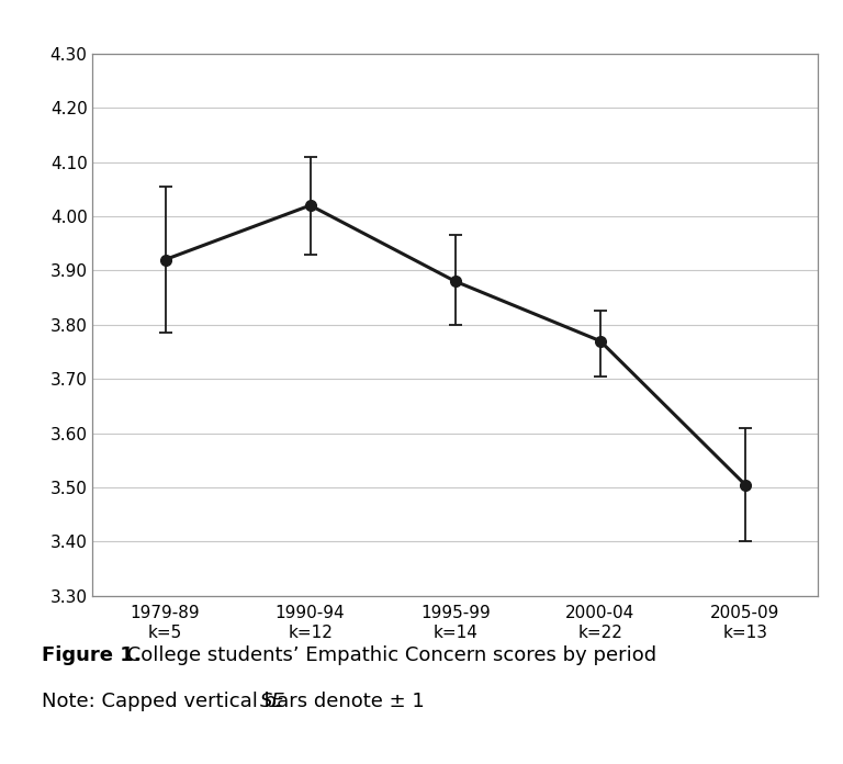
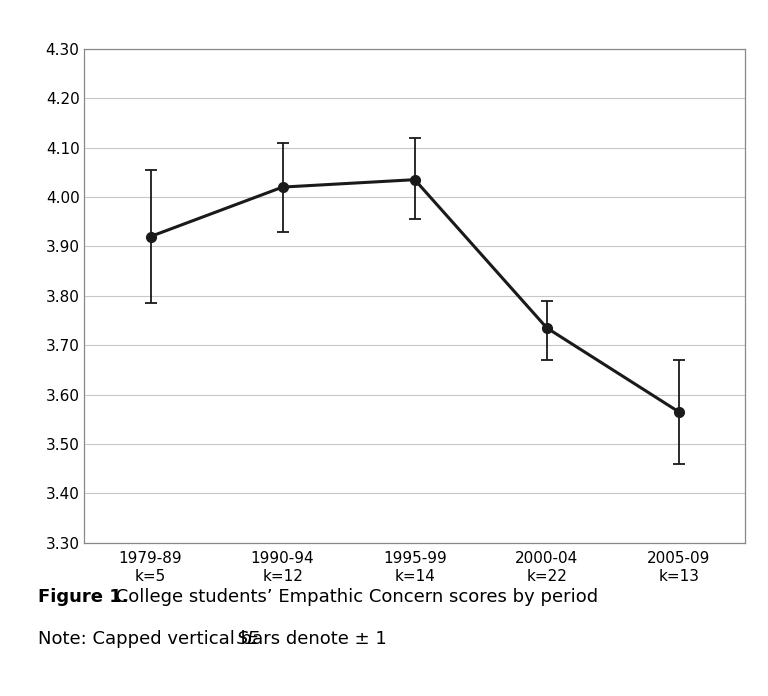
1995-99 k=14: 3.880 -> 4.035
2000-04 k=22: 3.770 -> 3.735
2005-09 k=13: 3.505 -> 3.565
